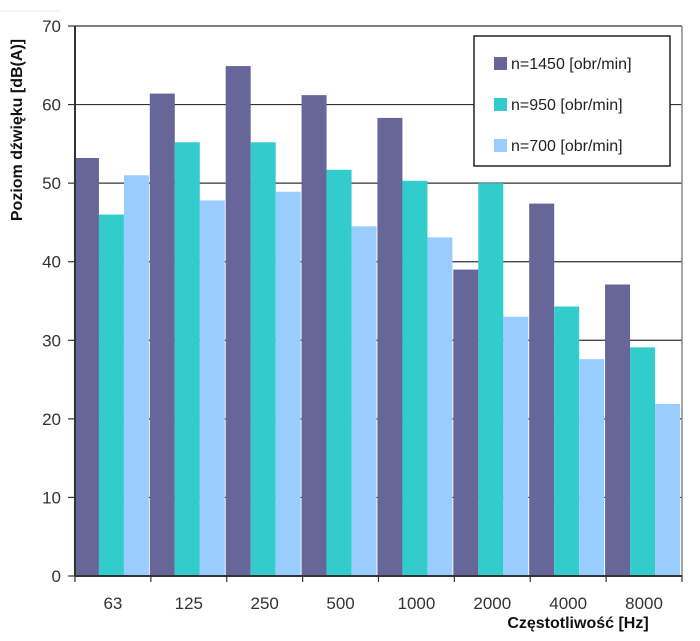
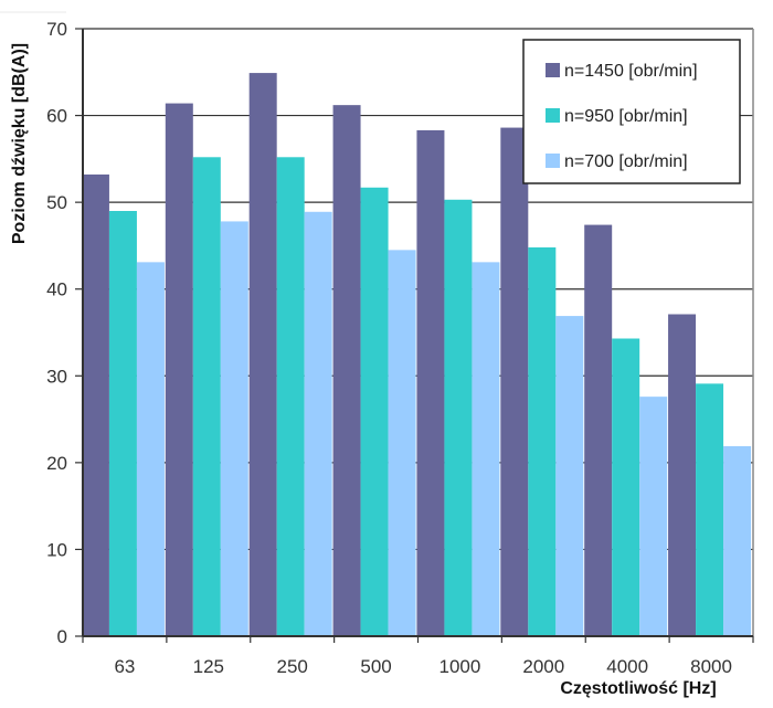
n=950 [obr/min]/63: 46 -> 49
n=700 [obr/min]/63: 51 -> 43
n=1450 [obr/min]/2000: 39 -> 59
n=950 [obr/min]/2000: 50 -> 45
n=700 [obr/min]/2000: 33 -> 37
